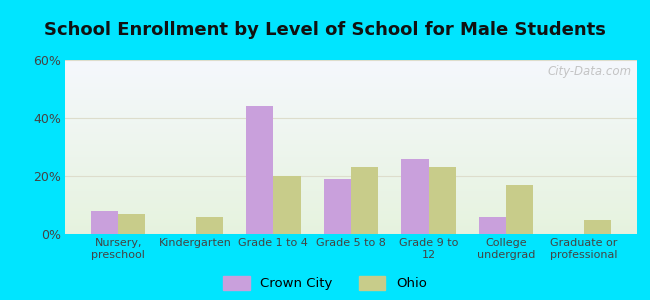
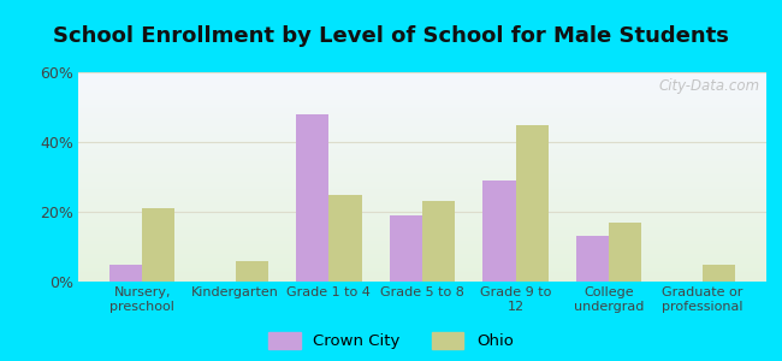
Crown City/Nursery, preschool: 8% -> 5%
Ohio/Nursery, preschool: 7% -> 21%
Crown City/Grade 1 to 4: 44% -> 48%
Ohio/Grade 1 to 4: 20% -> 25%
Crown City/Grade 9 to 12: 26% -> 29%
Ohio/Grade 9 to 12: 23% -> 45%
Crown City/College undergrad: 6% -> 13%
